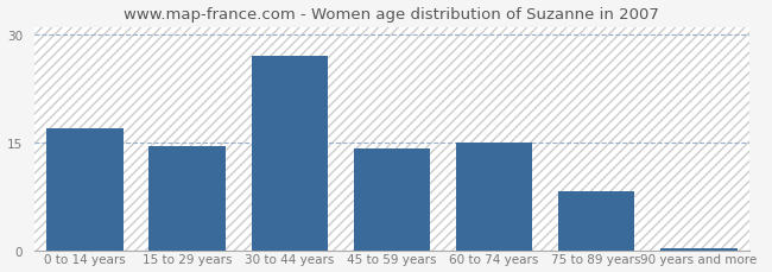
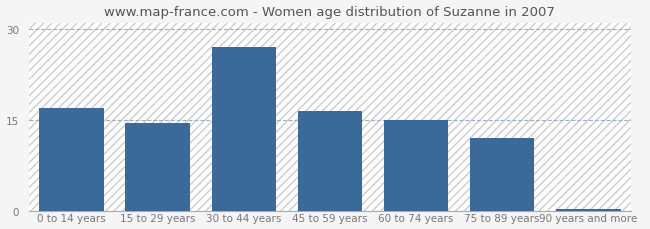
45 to 59 years: 14.2 -> 16.5
75 to 89 years: 8.2 -> 12.0
